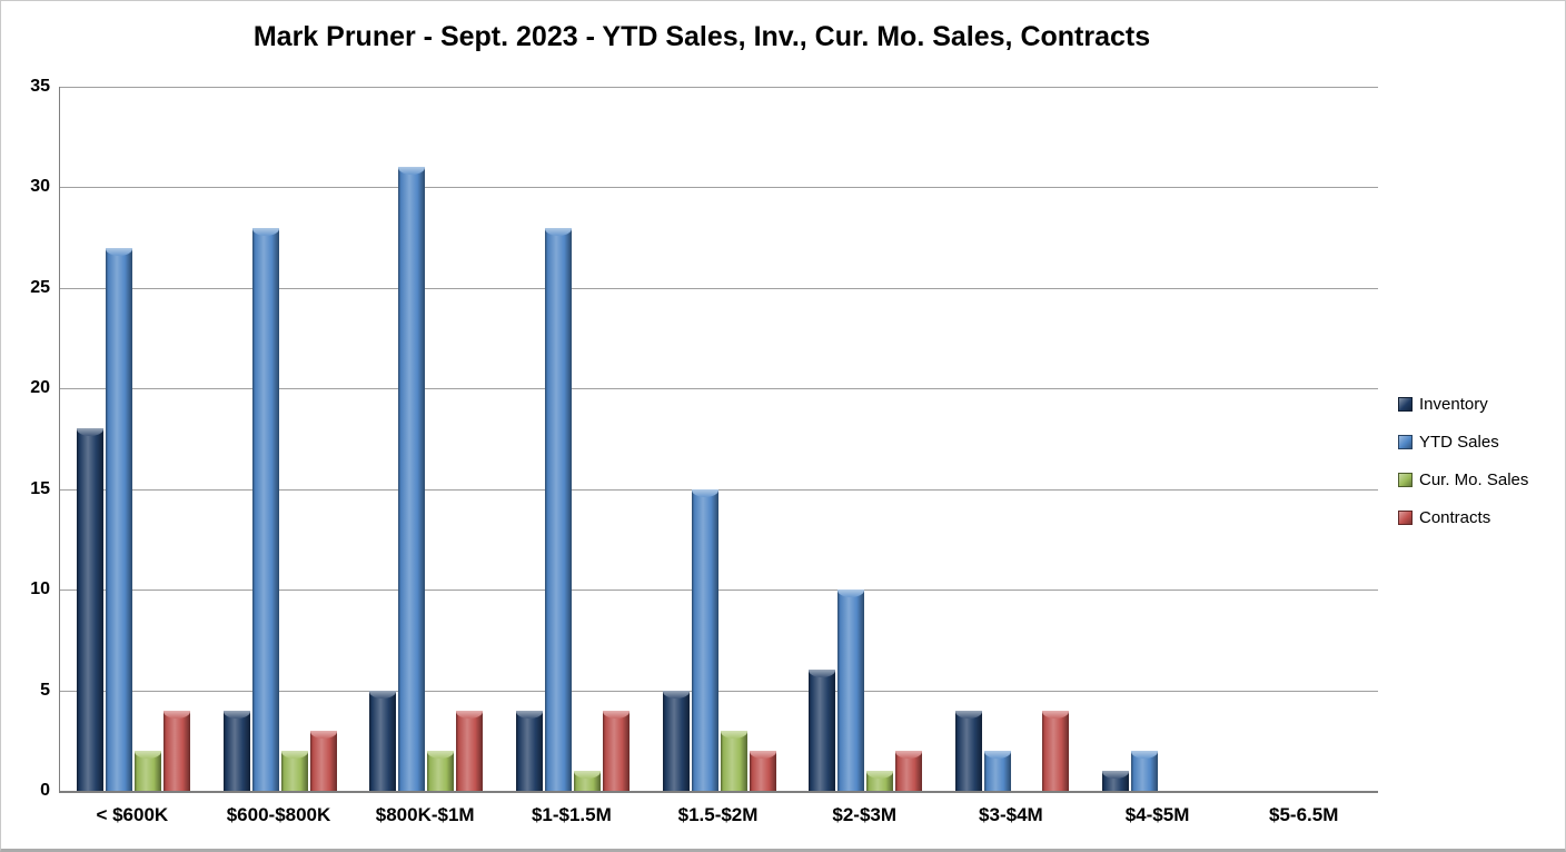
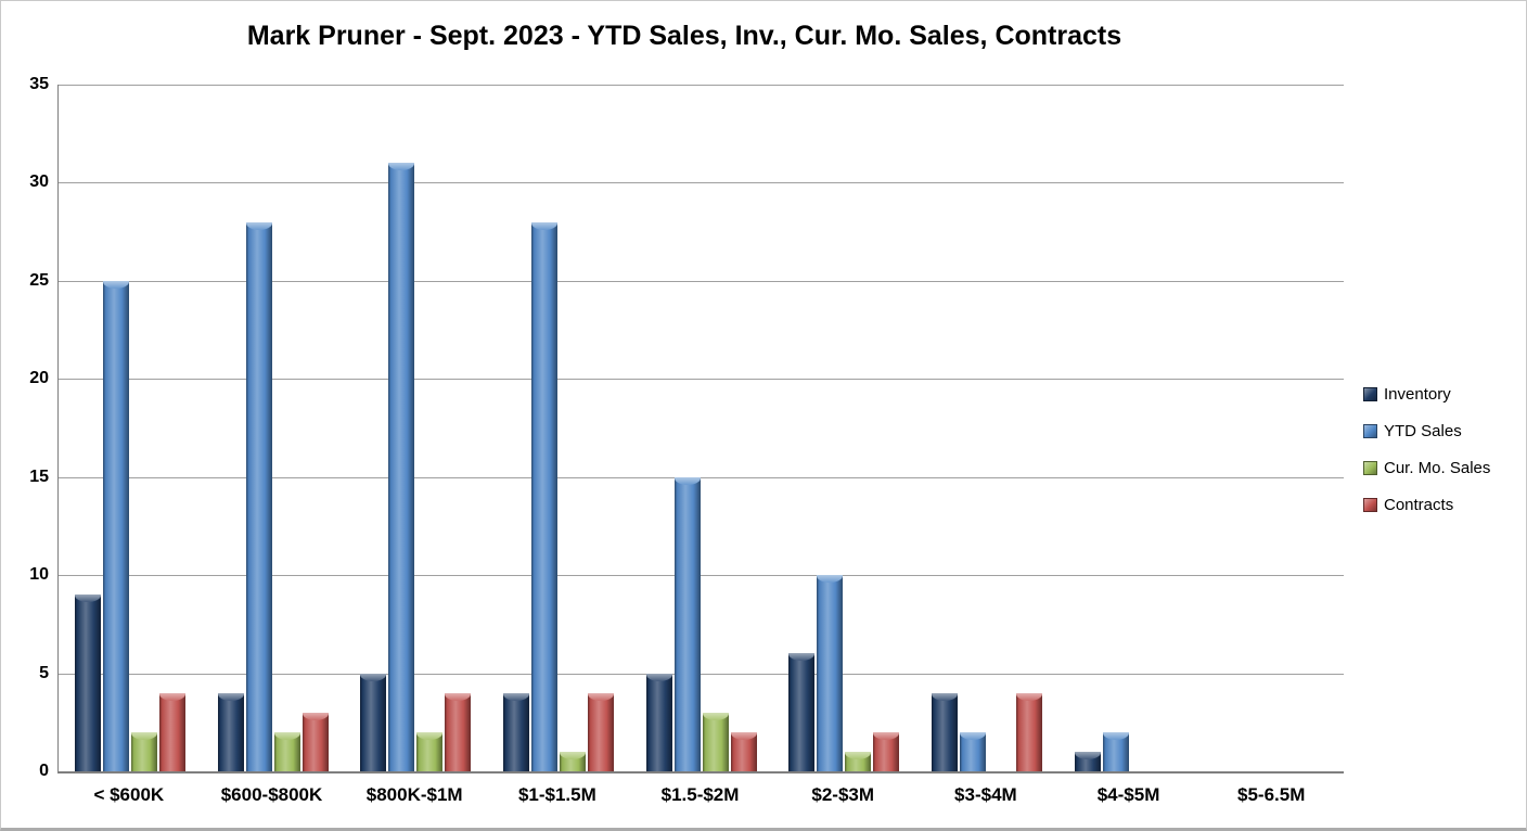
Inventory/< $600K: 18 -> 9
YTD Sales/< $600K: 27 -> 25
